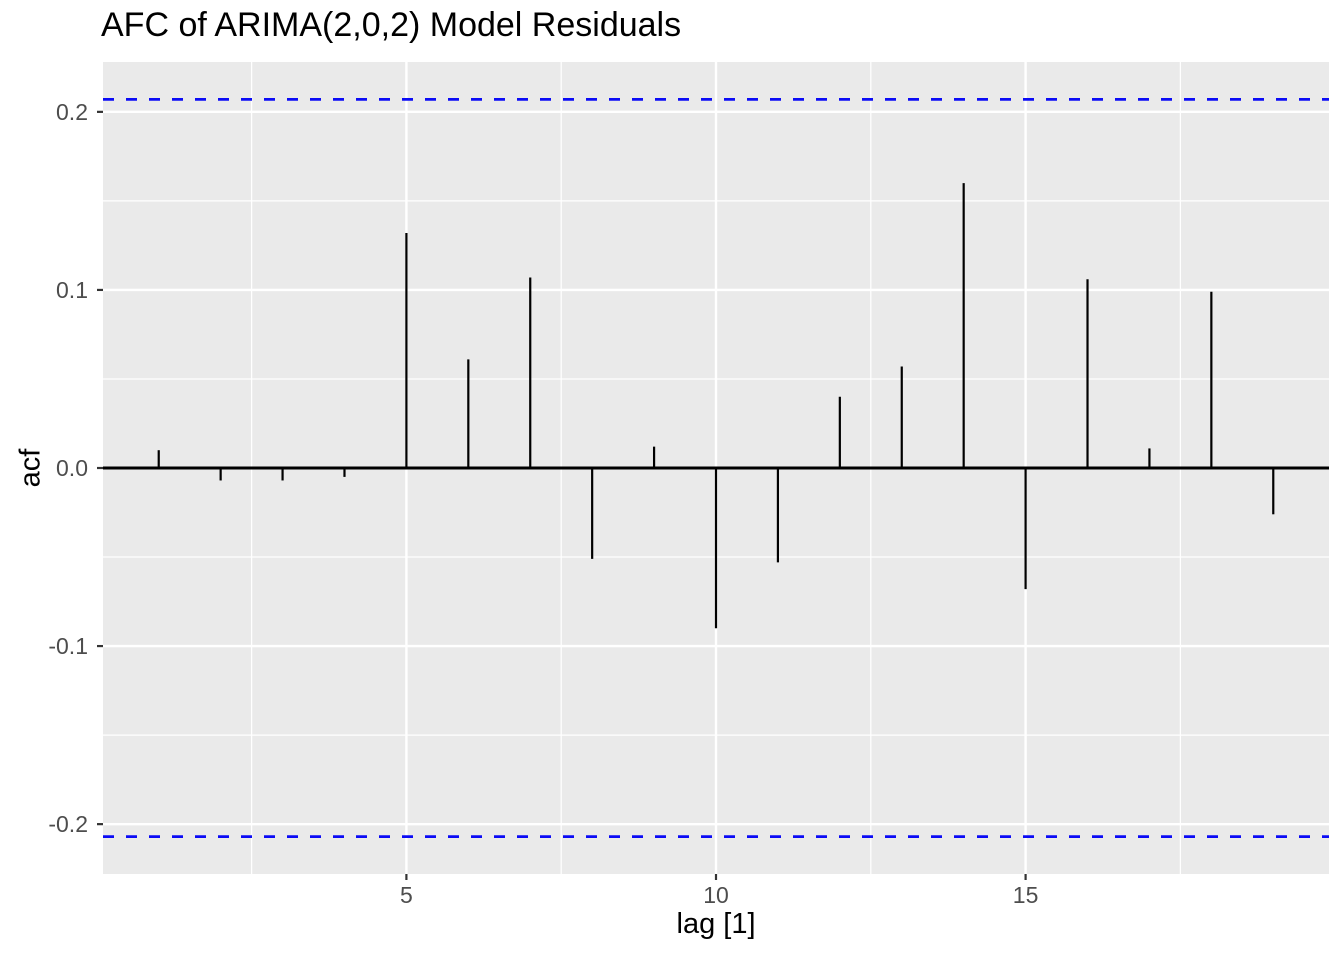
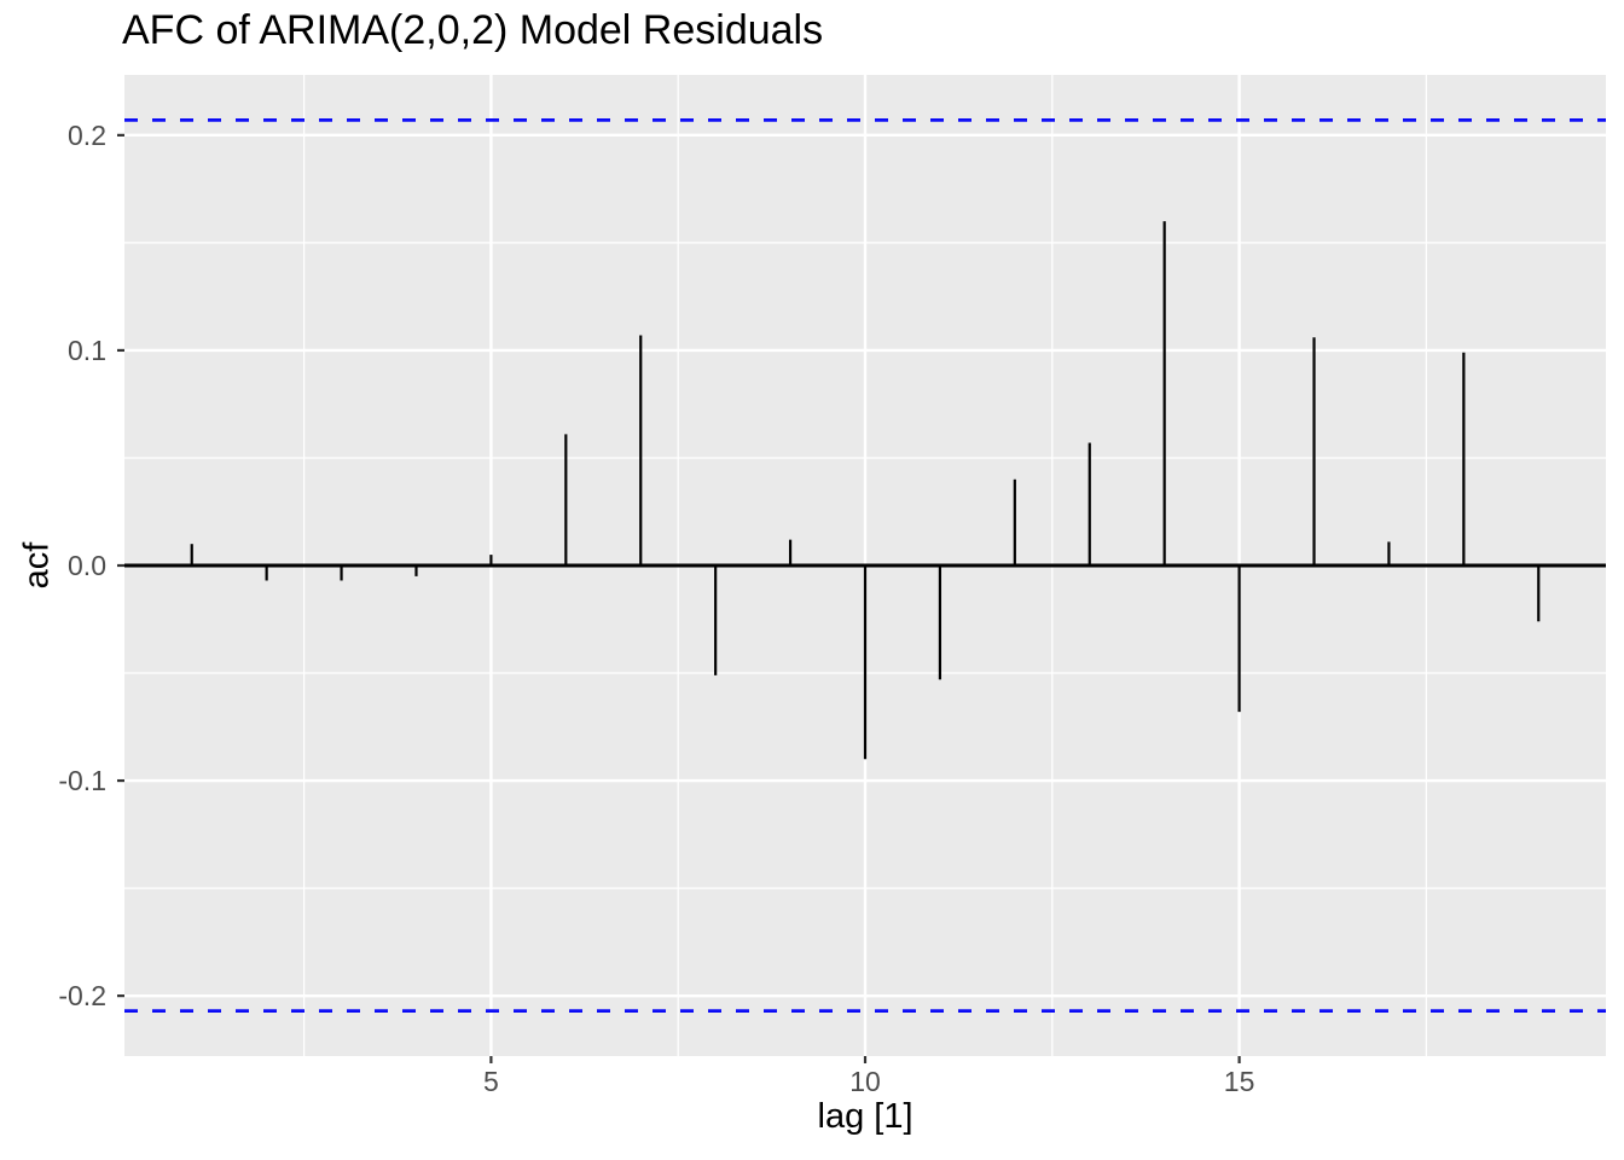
5: 0.132 -> 0.005
